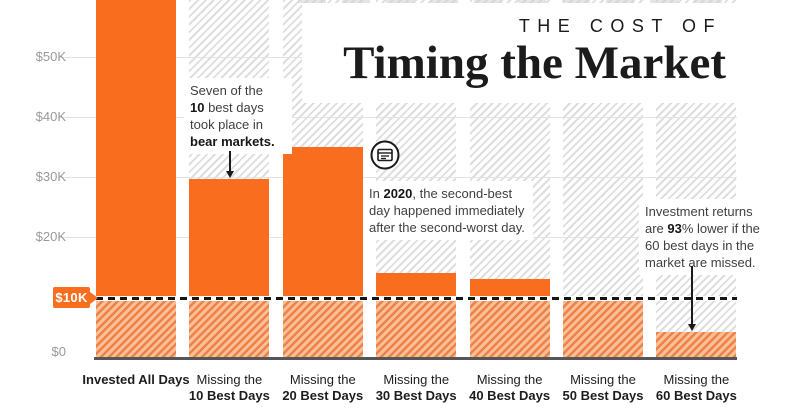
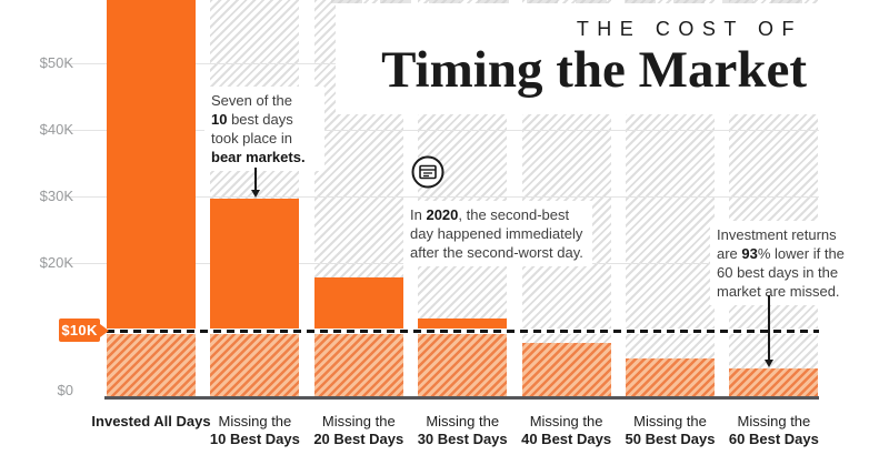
Missing the 20 Best Days: $35K -> $18K
Missing the 30 Best Days: $14K -> $12K
Missing the 40 Best Days: $13K -> $8K
Missing the 50 Best Days: $10K -> $6K
